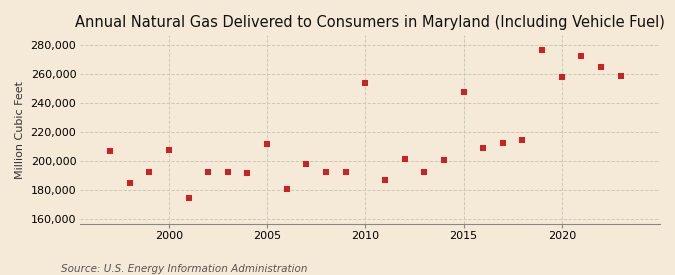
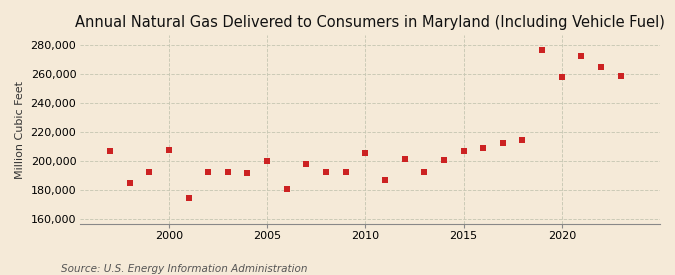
2005: 212,000 -> 200,000
2010: 254,000 -> 206,000
2015: 248,000 -> 207,000
